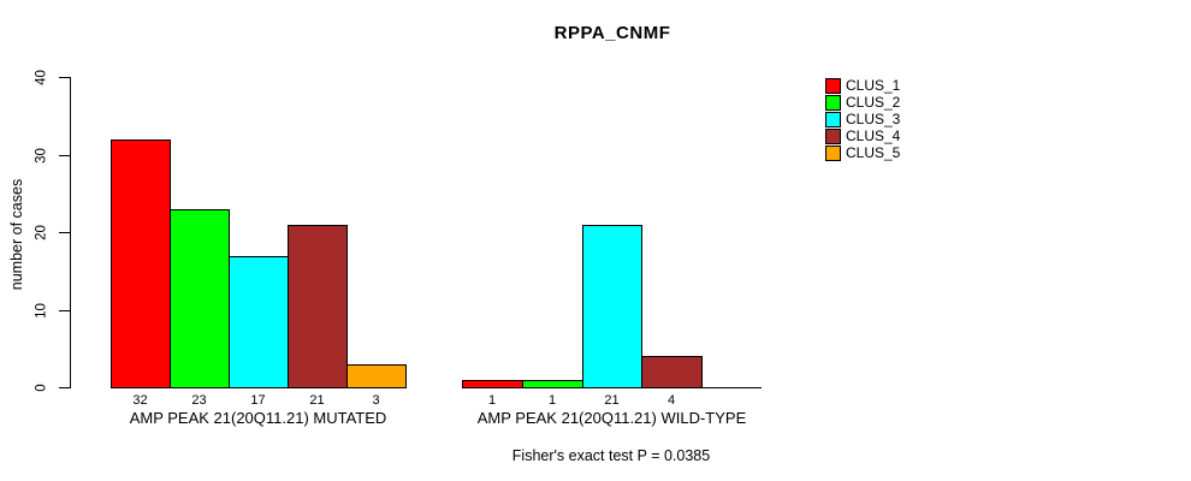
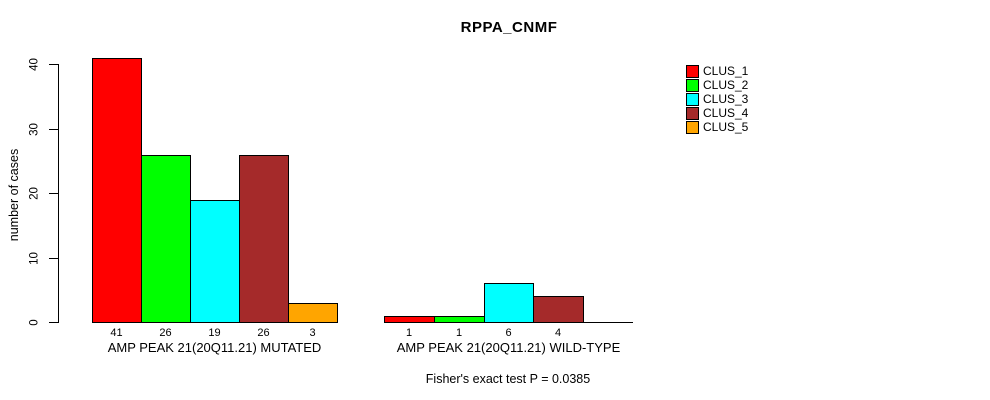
CLUS_1/AMP PEAK 21(20Q11.21) MUTATED: 32 -> 41
CLUS_2/AMP PEAK 21(20Q11.21) MUTATED: 23 -> 26
CLUS_3/AMP PEAK 21(20Q11.21) MUTATED: 17 -> 19
CLUS_4/AMP PEAK 21(20Q11.21) MUTATED: 21 -> 26
CLUS_3/AMP PEAK 21(20Q11.21) WILD-TYPE: 21 -> 6
